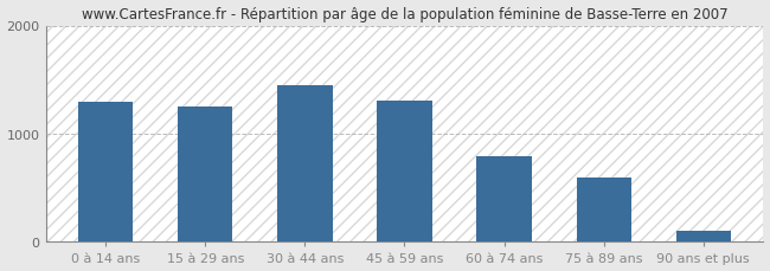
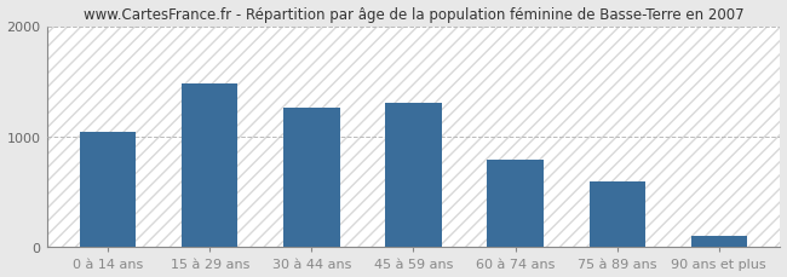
0 à 14 ans: 1290 -> 1040
15 à 29 ans: 1250 -> 1480
30 à 44 ans: 1450 -> 1260
